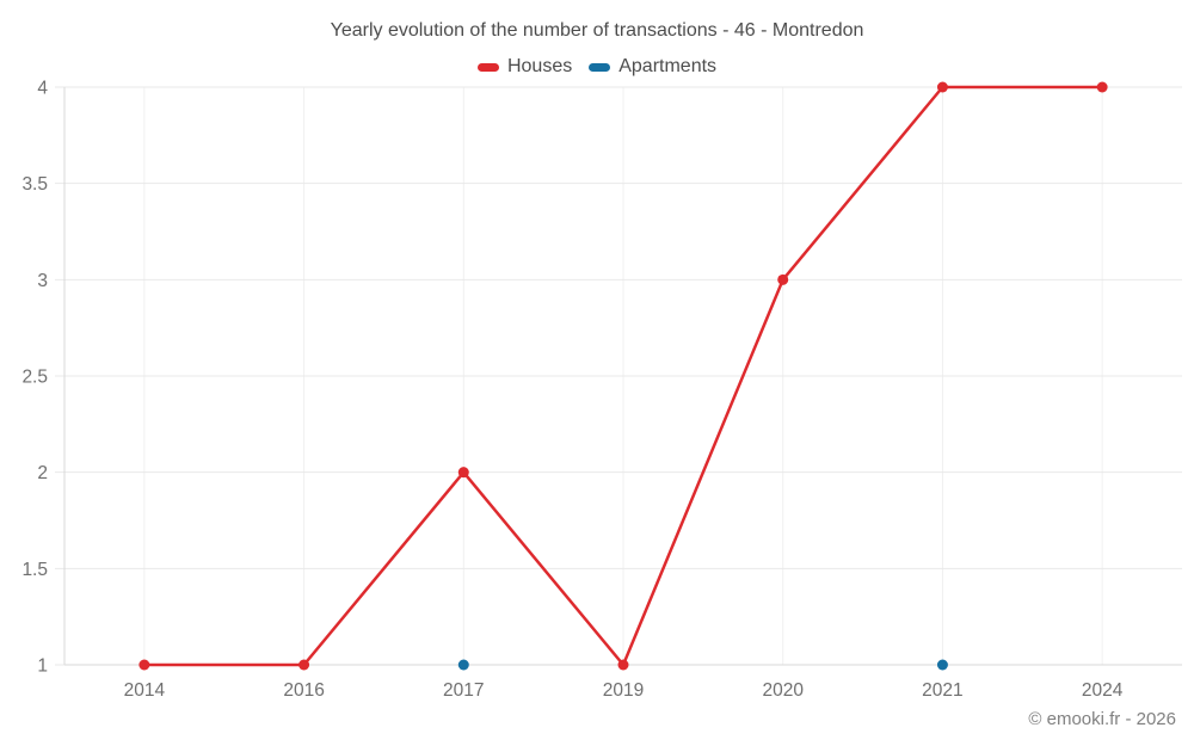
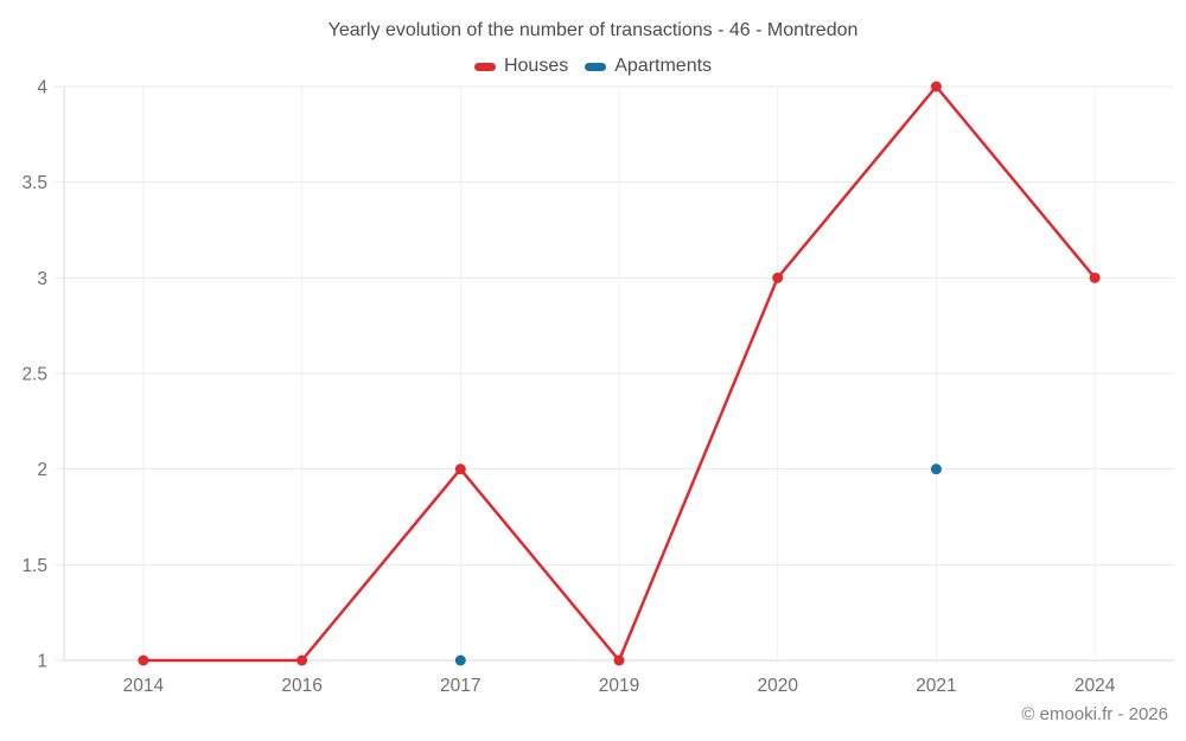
Apartments/2021: 1 -> 2
Houses/2024: 4 -> 3
